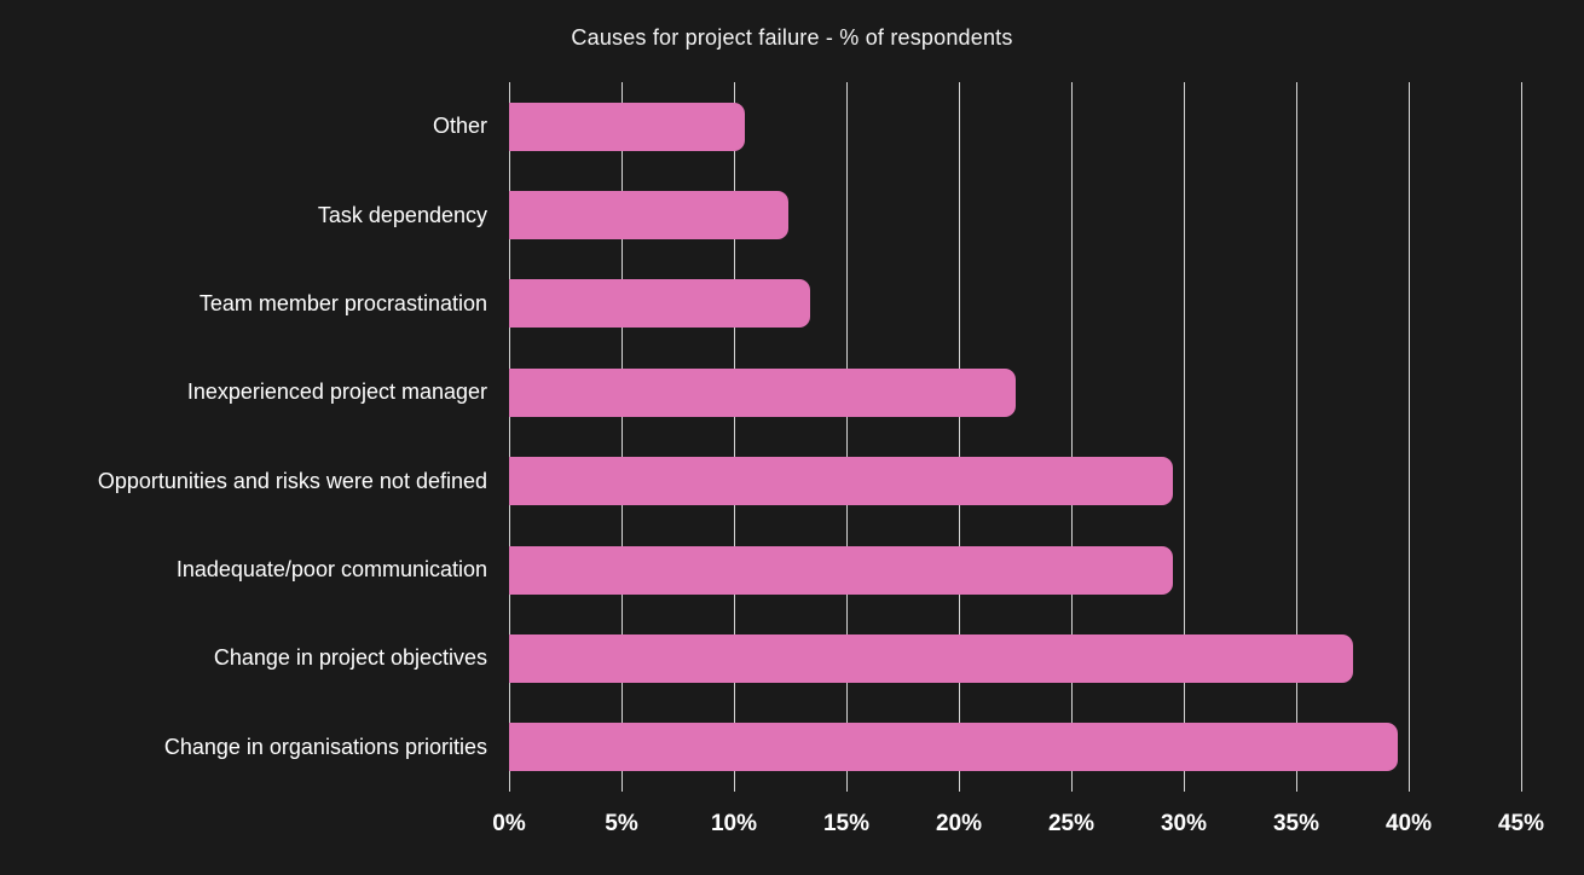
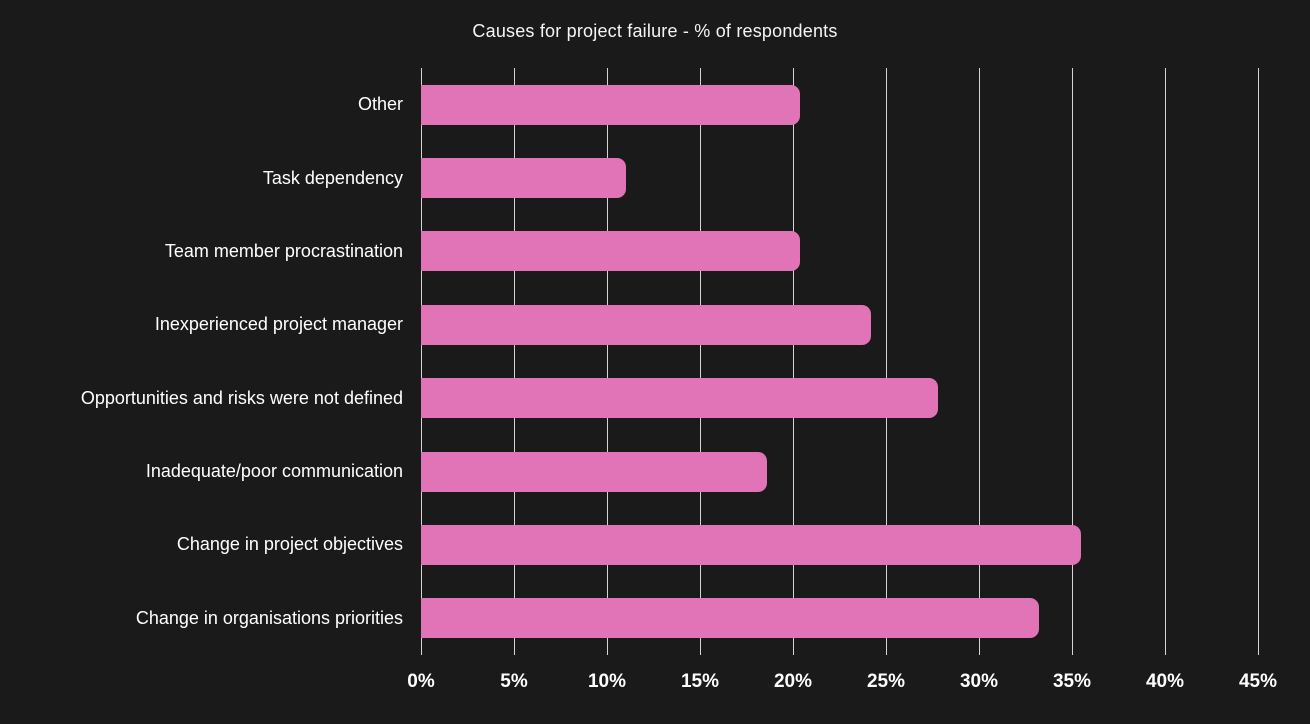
Other: 10.5% -> 20.4%
Task dependency: 12.4% -> 11.0%
Team member procrastination: 13.4% -> 20.4%
Inexperienced project manager: 22.5% -> 24.2%
Opportunities and risks were not defined: 29.5% -> 27.8%
Inadequate/poor communication: 29.5% -> 18.6%
Change in project objectives: 37.5% -> 35.5%
Change in organisations priorities: 39.5% -> 33.2%
